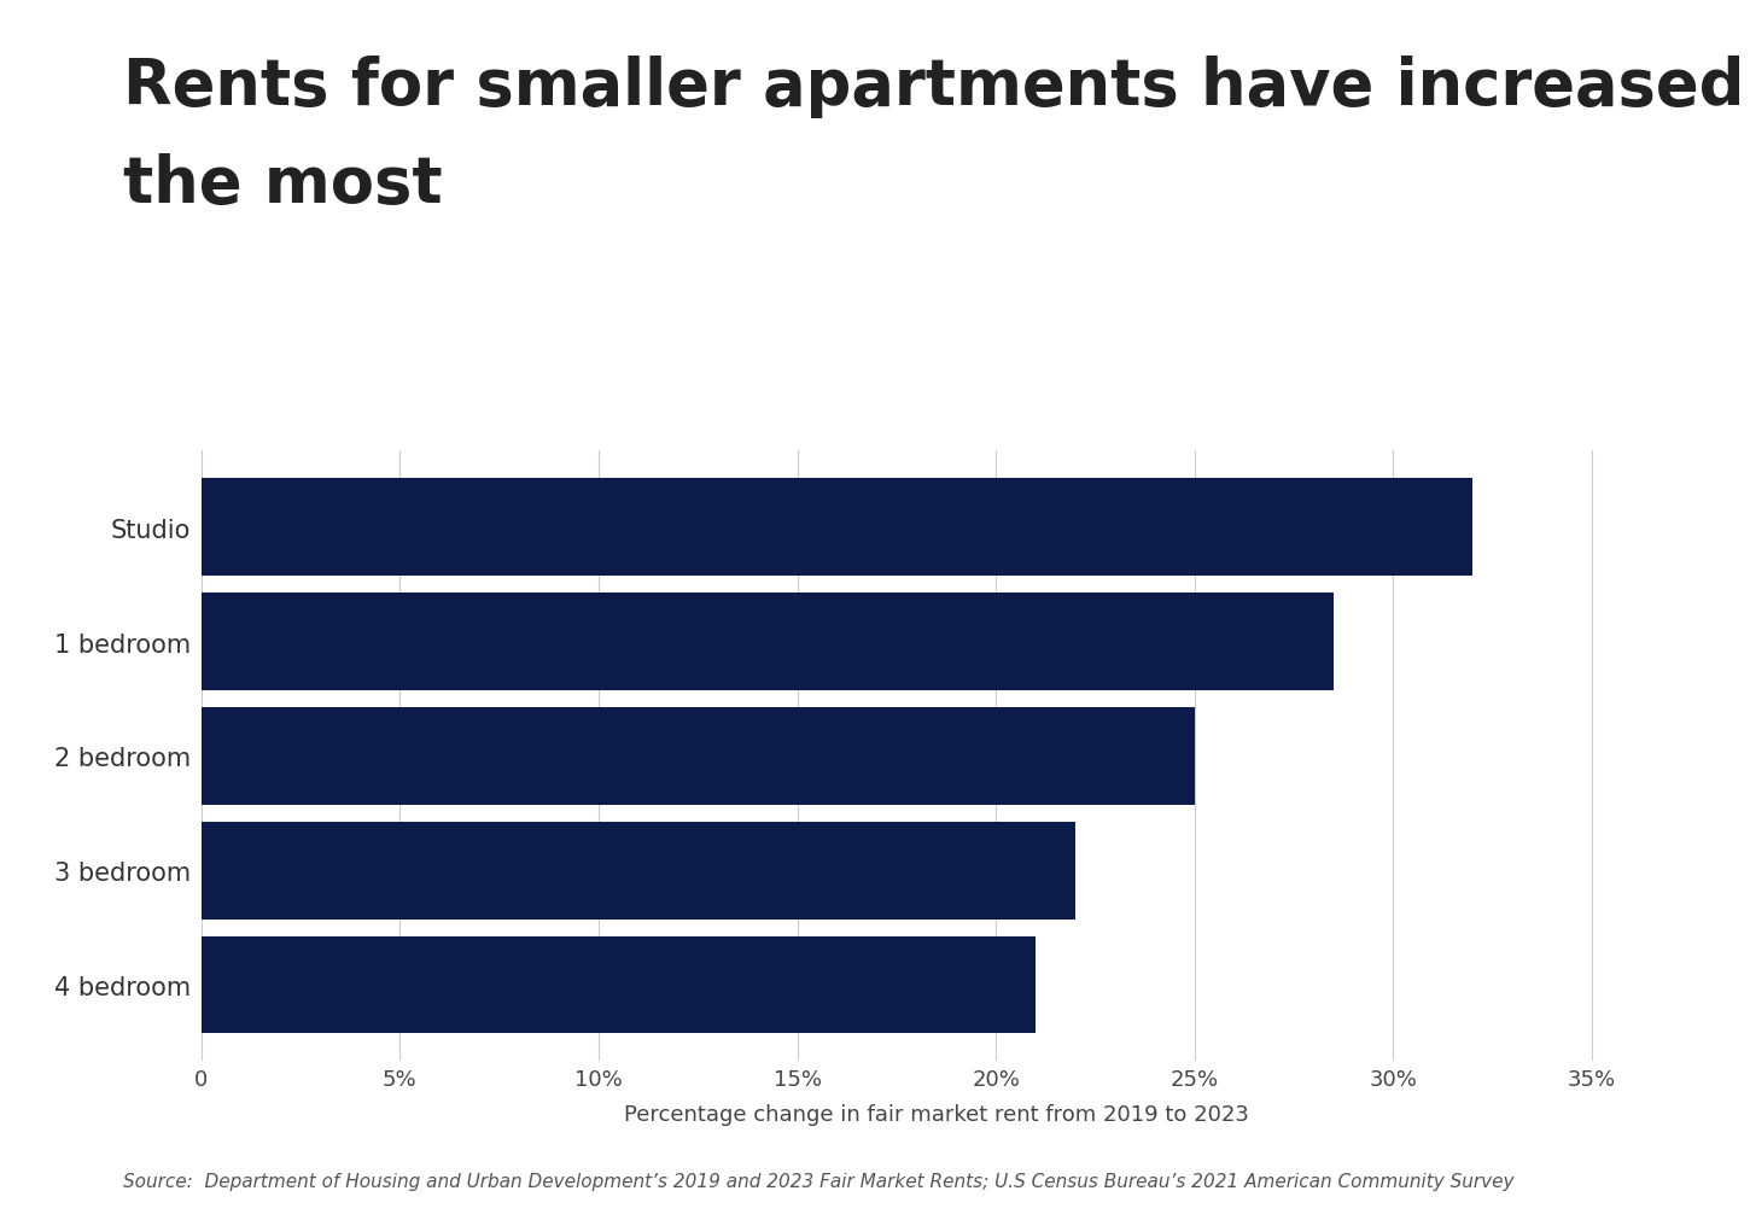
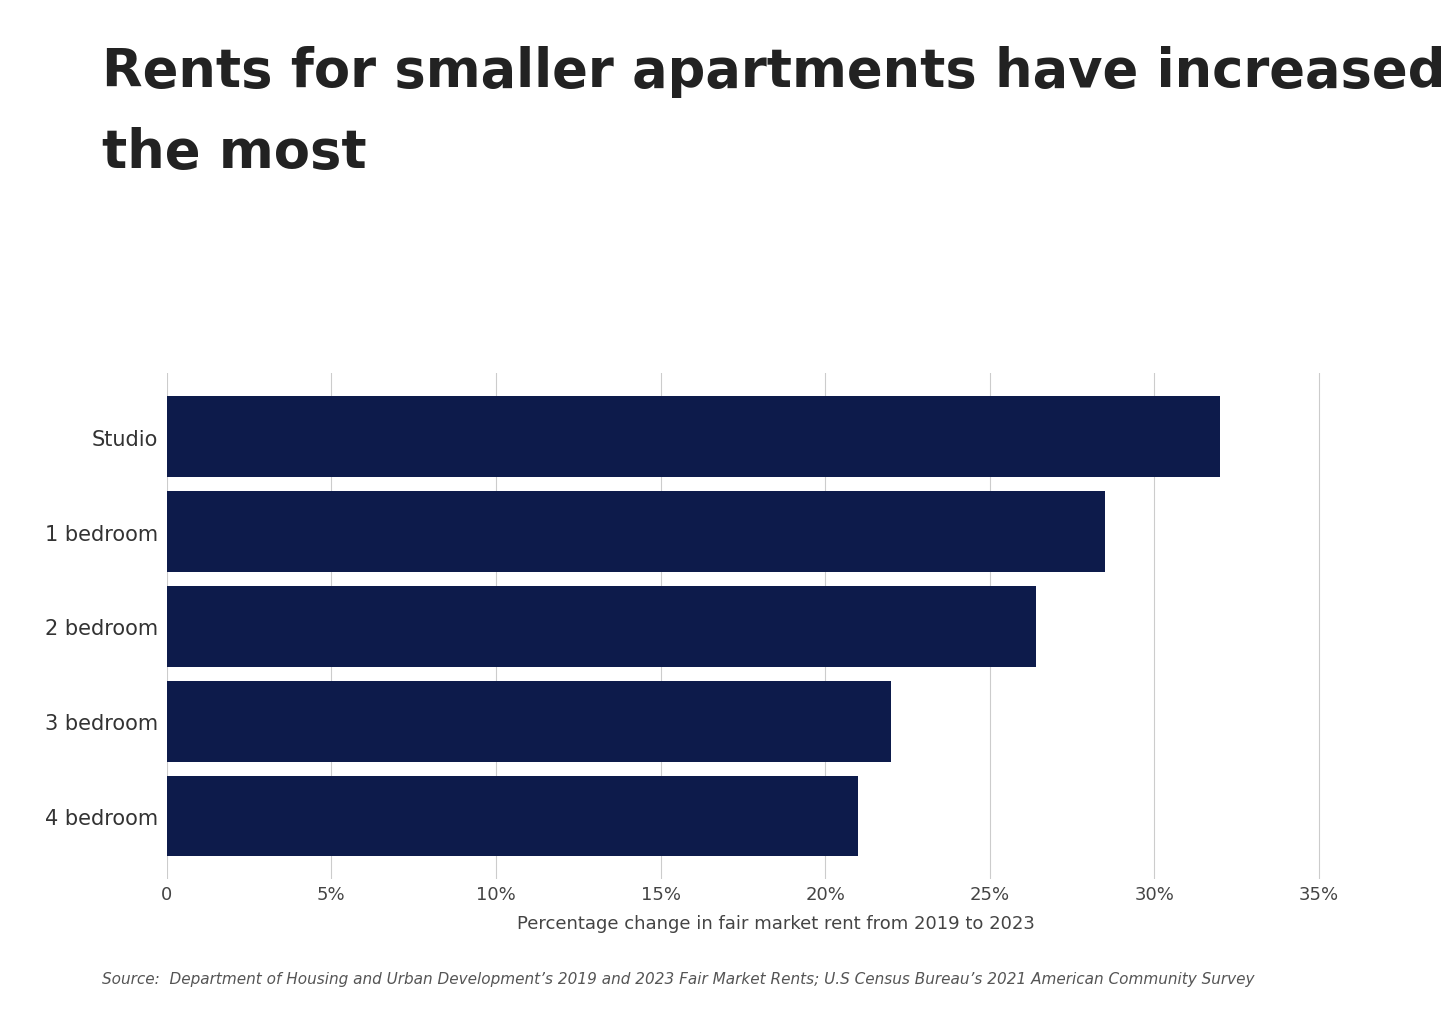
2 bedroom: 25.0% -> 26.4%
